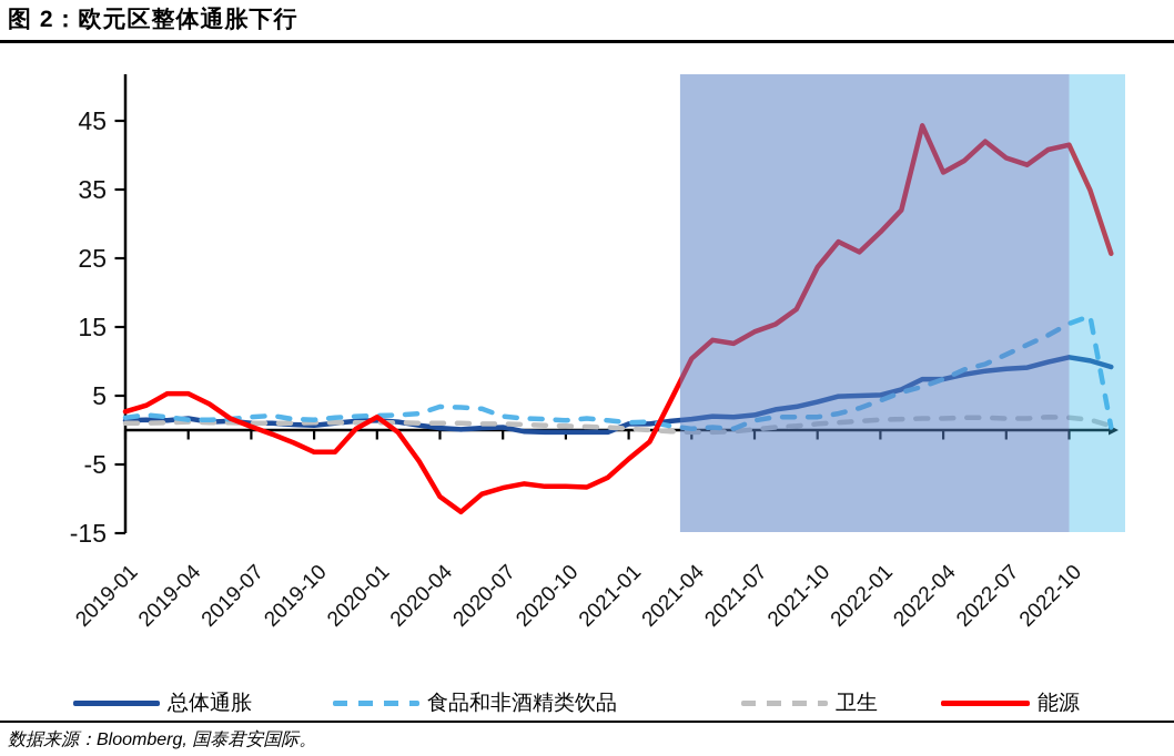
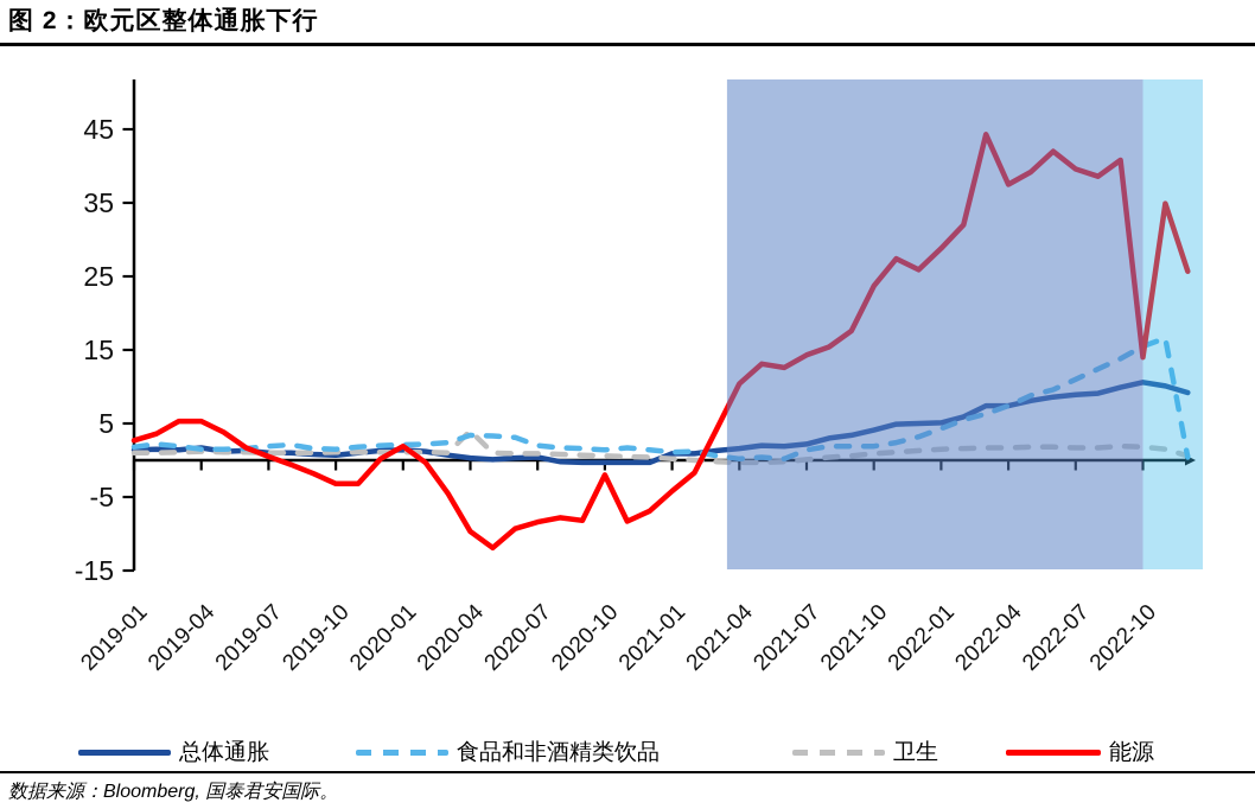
卫生/2020-04: 1 -> 4
能源/2020-10: -8 -> -2
能源/2022-10: 42 -> 14
